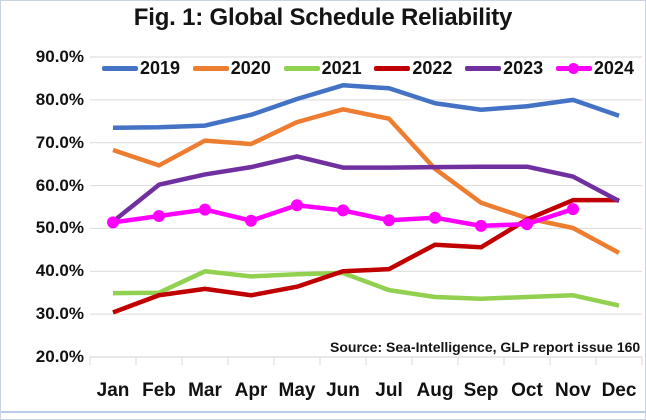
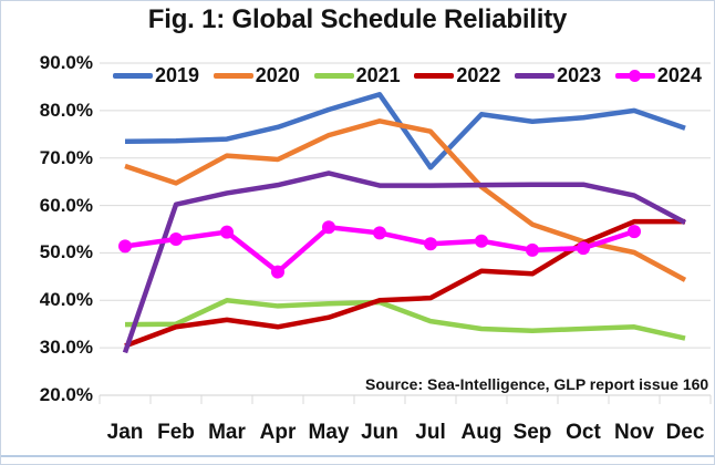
2023/Jan: 52% -> 29%
2024/Apr: 52% -> 46%
2019/Jul: 83% -> 68%
